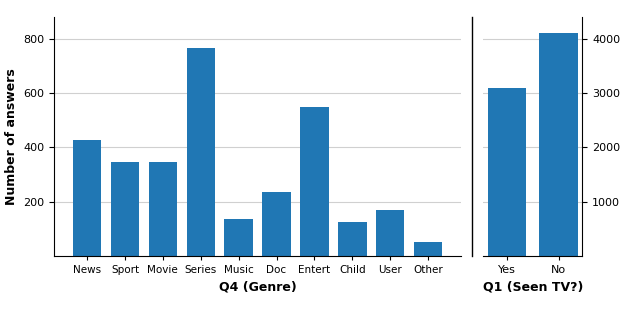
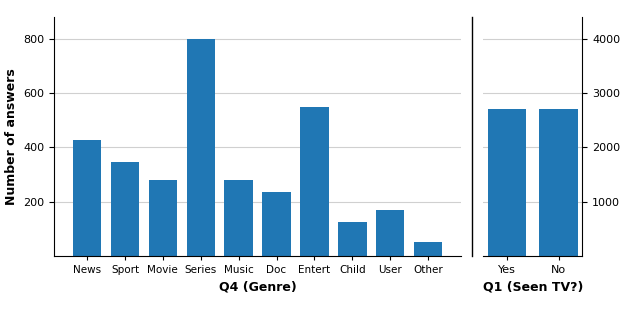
Movie: 345 -> 280
Series: 765 -> 800
Music: 135 -> 280
Yes: 3100 -> 2700
No: 4100 -> 2700
